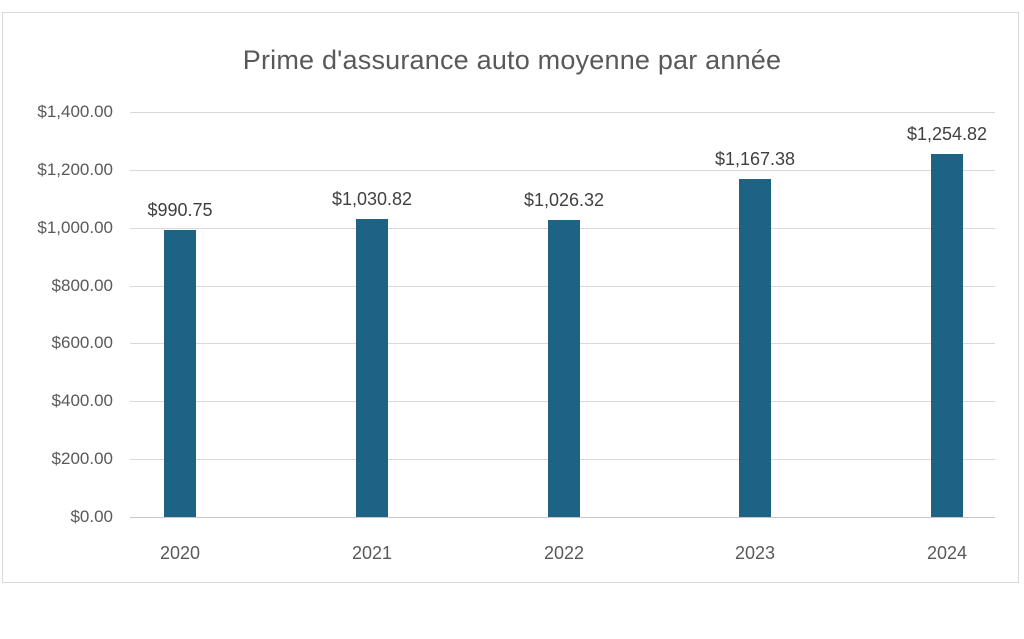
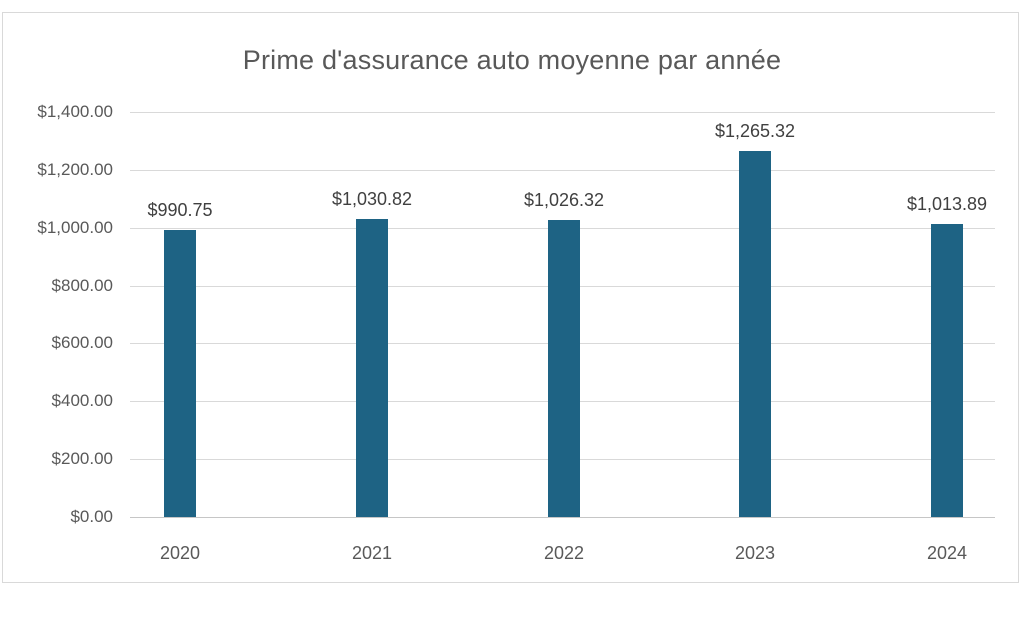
2023: $1,167.38 -> $1,265.32
2024: $1,254.82 -> $1,013.89
